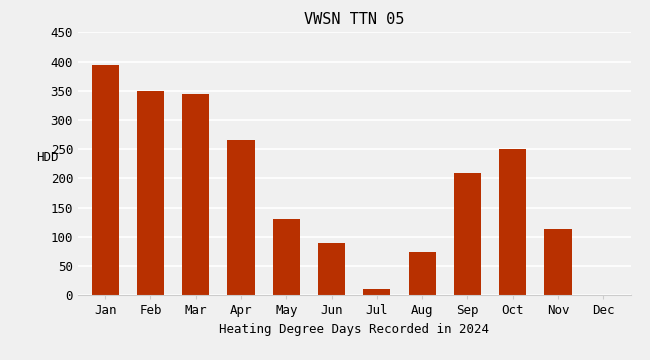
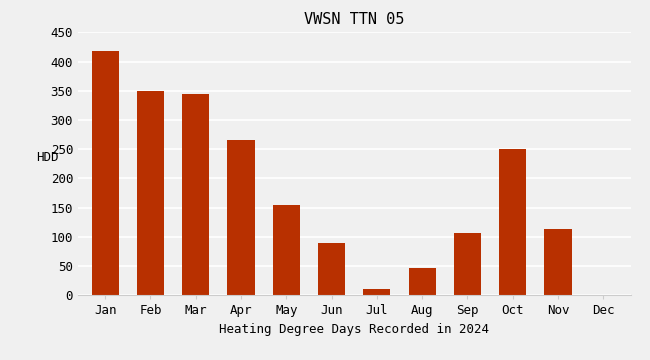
Jan: 394 -> 418
May: 130 -> 154
Aug: 74 -> 46
Sep: 210 -> 107
